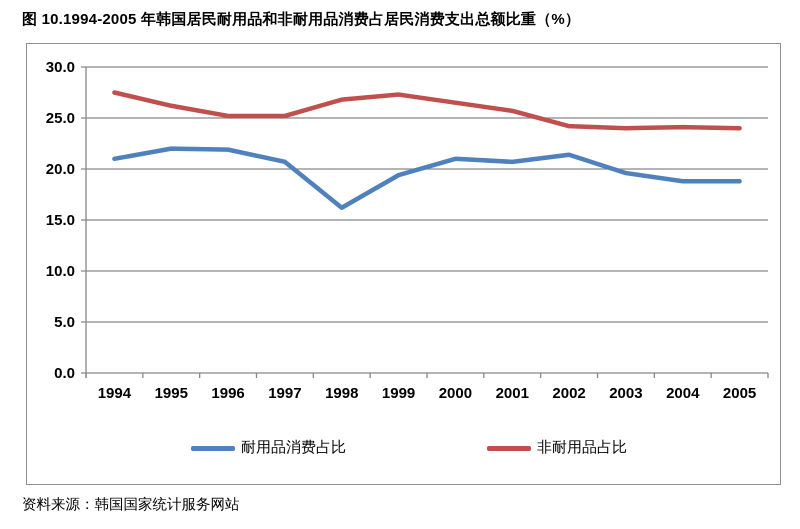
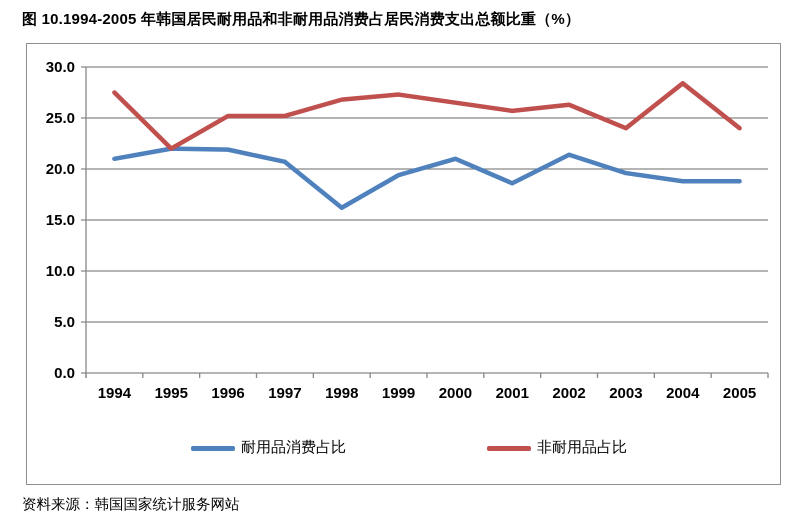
非耐用品占比/1995: 26.2 -> 22.0
耐用品消费占比/2001: 20.7 -> 18.6
非耐用品占比/2002: 24.2 -> 26.3
非耐用品占比/2004: 24.1 -> 28.4
